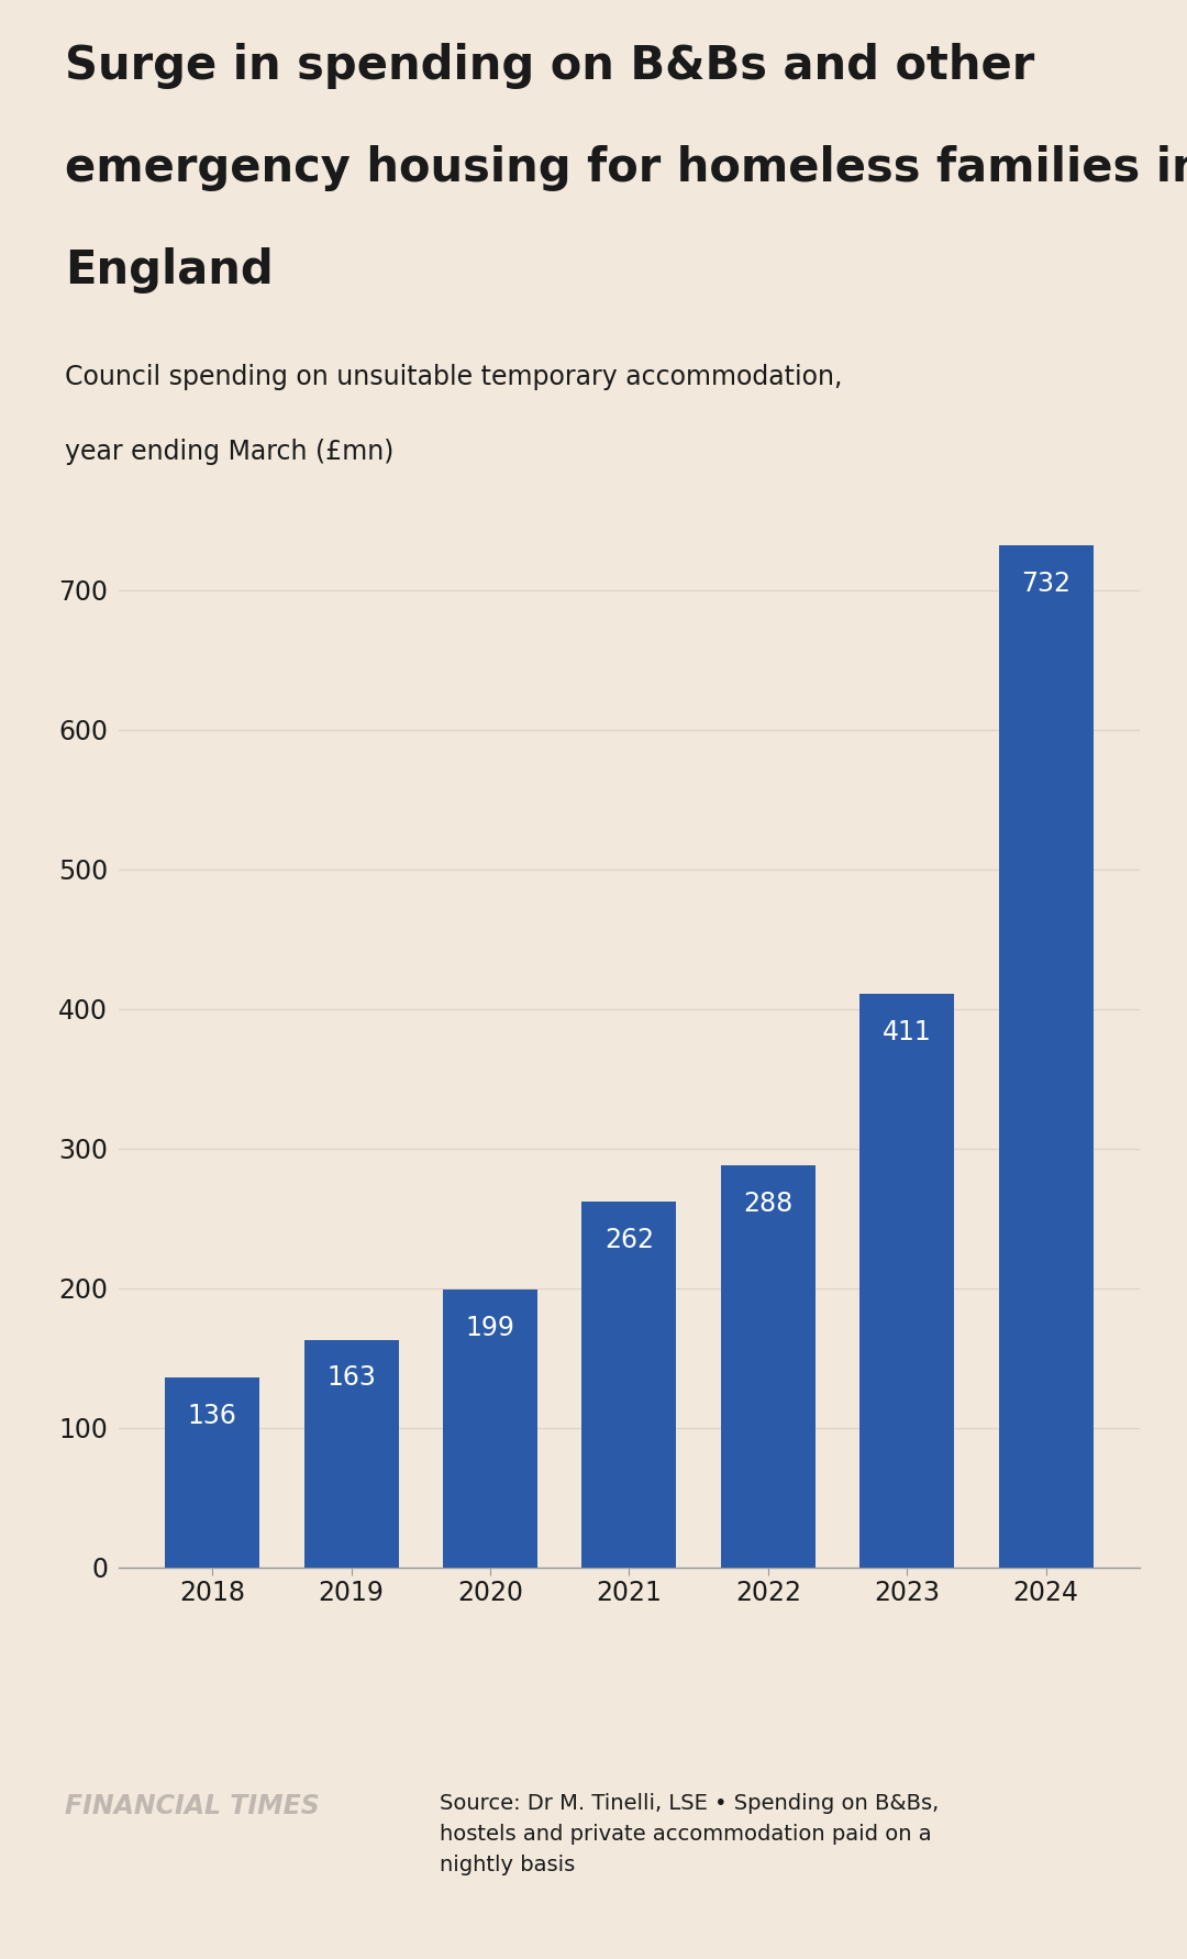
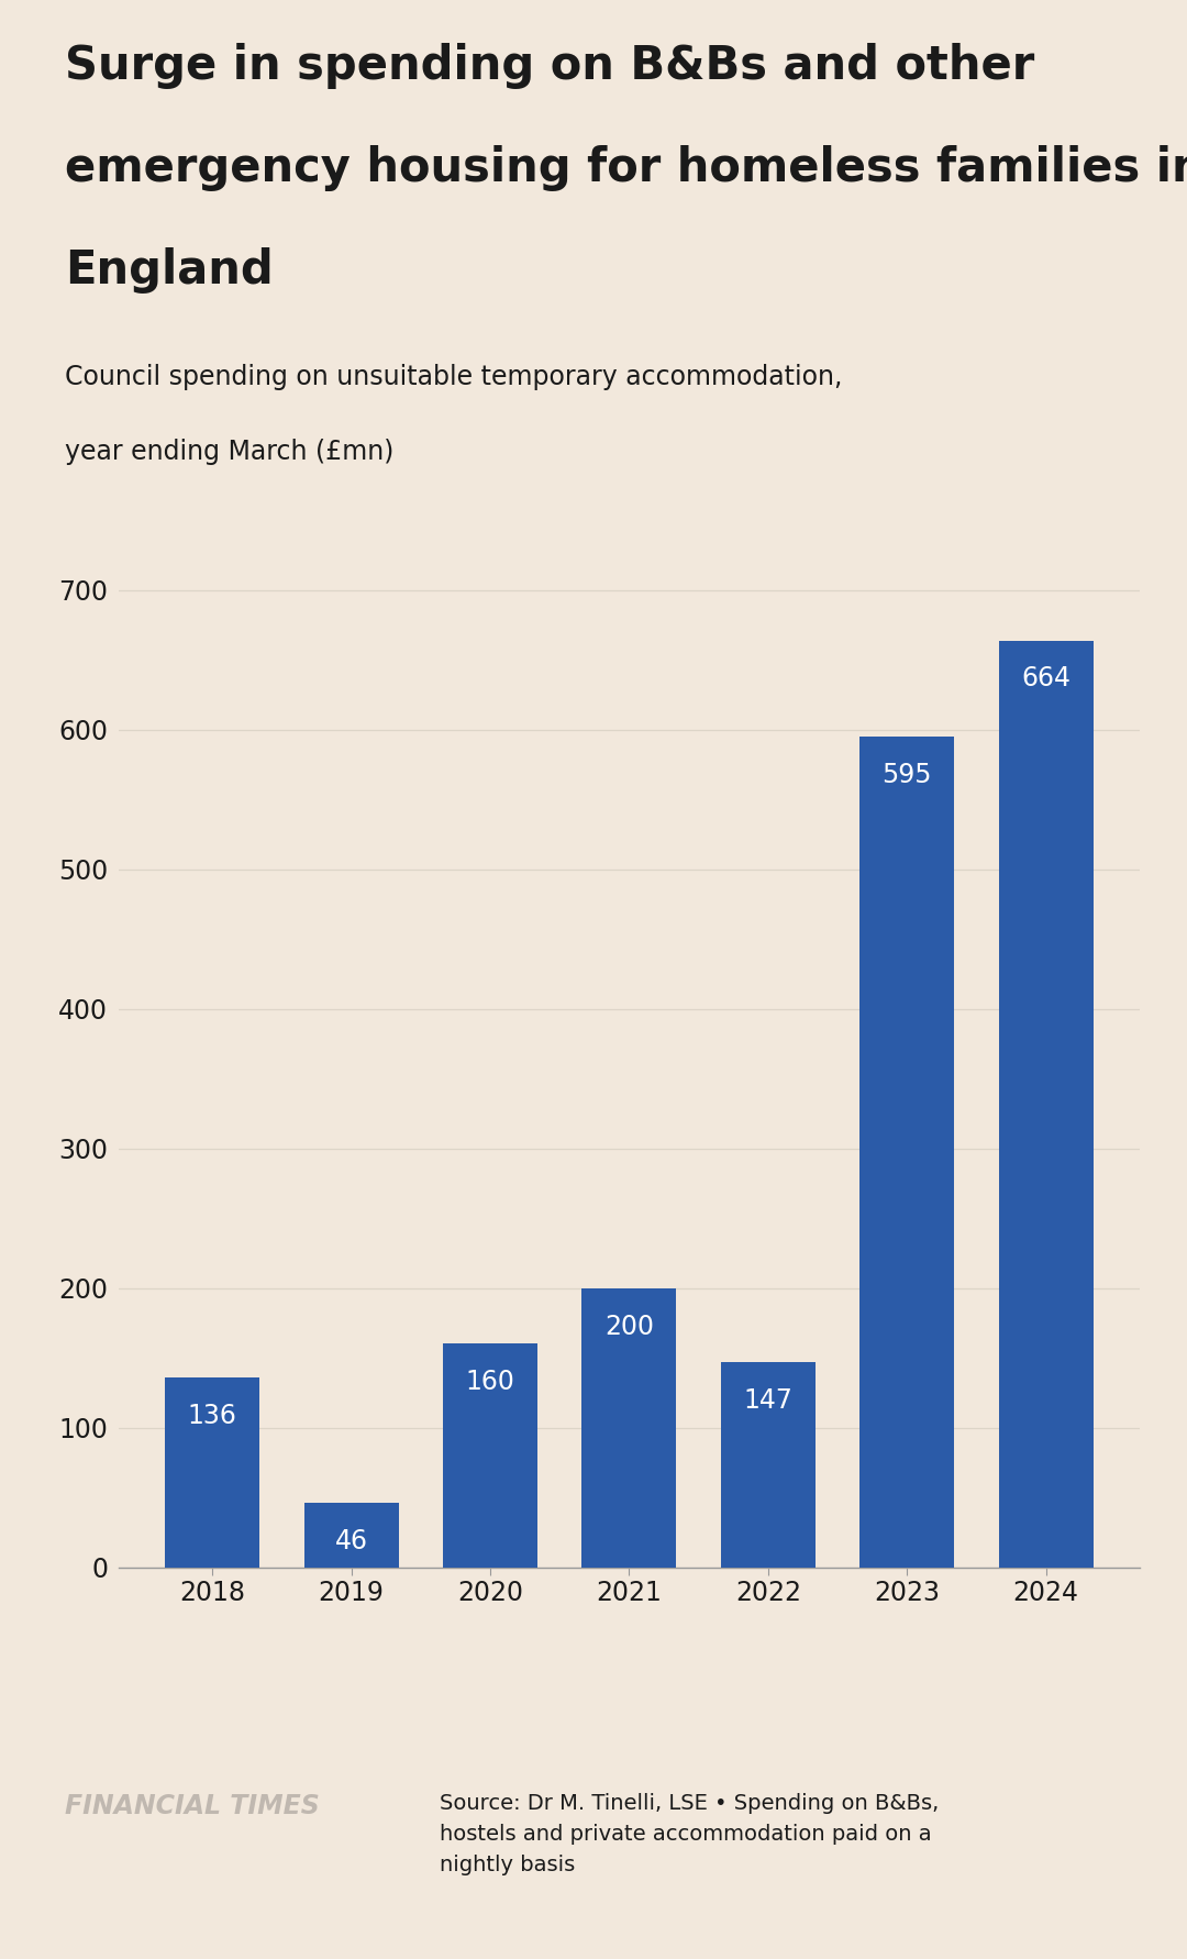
2019: 163 -> 46
2020: 199 -> 160
2021: 262 -> 200
2022: 288 -> 147
2023: 411 -> 595
2024: 732 -> 664
